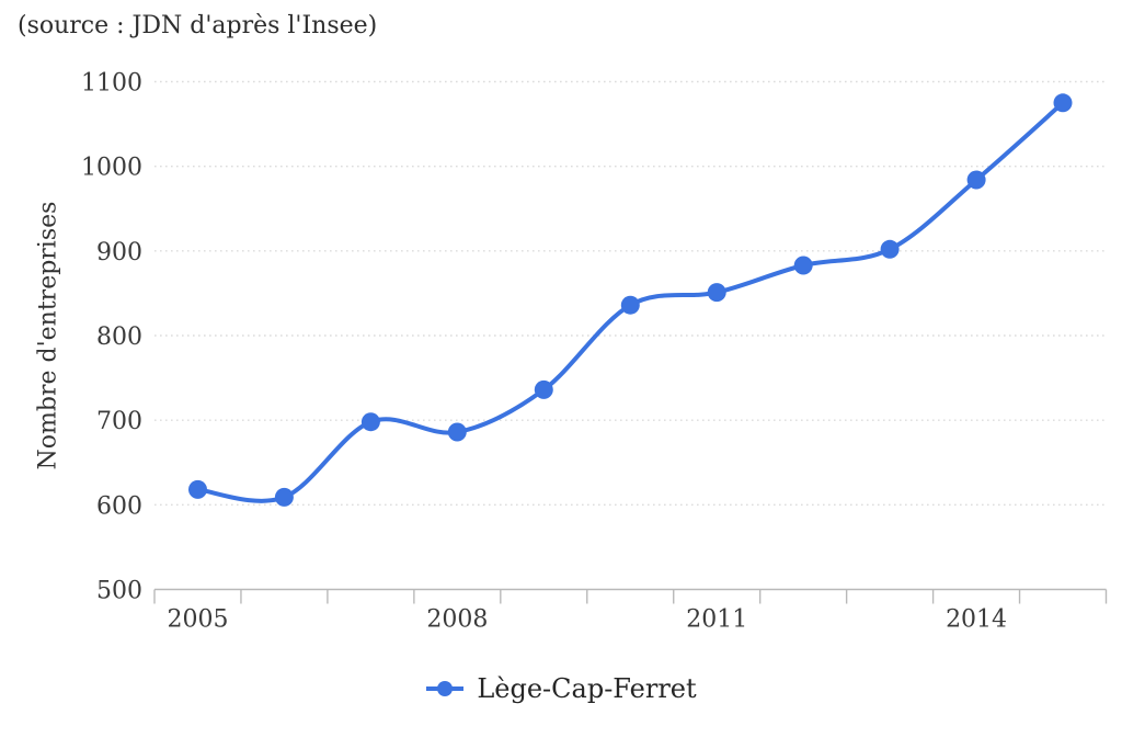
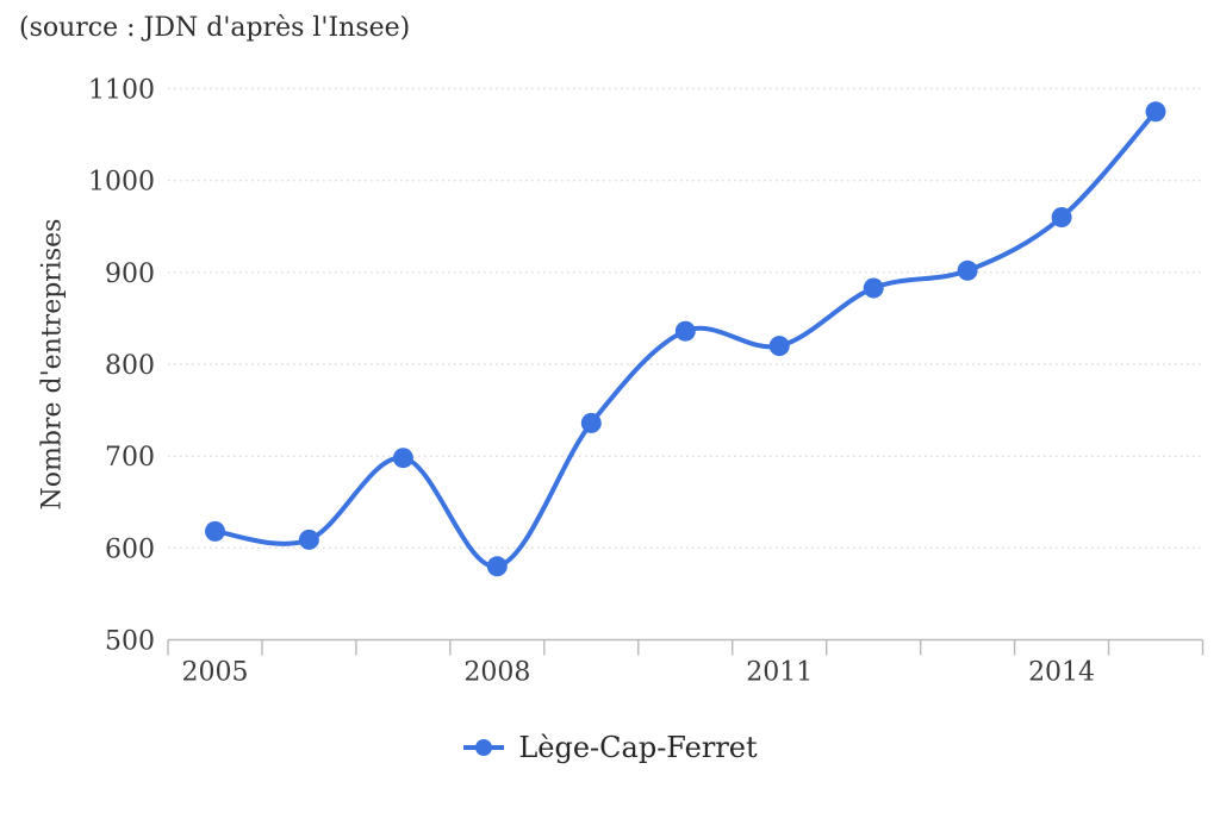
2008: 690 -> 580
2011: 850 -> 820
2014: 980 -> 960
